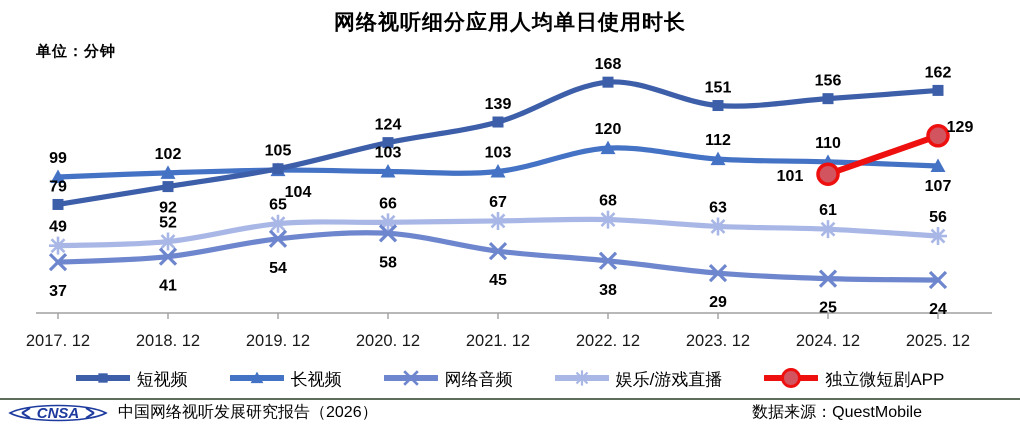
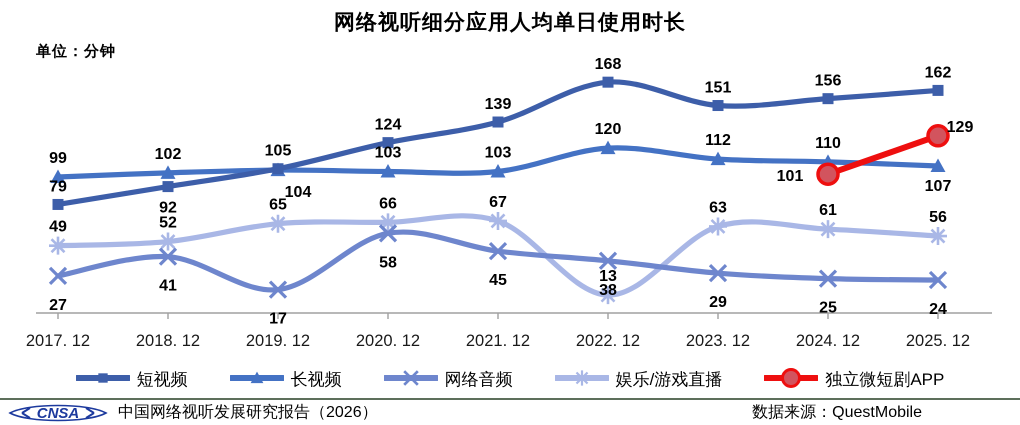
网络音频/2017. 12: 37 -> 27
网络音频/2019. 12: 54 -> 17
娱乐/游戏直播/2022. 12: 68 -> 13
